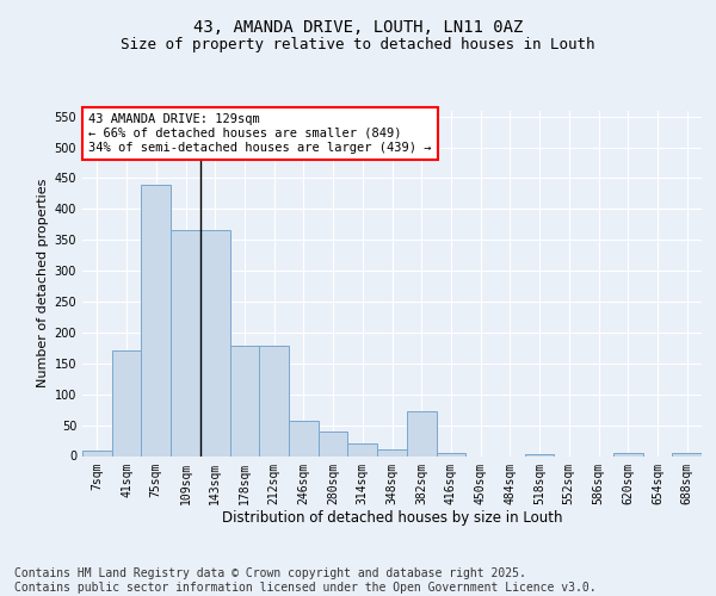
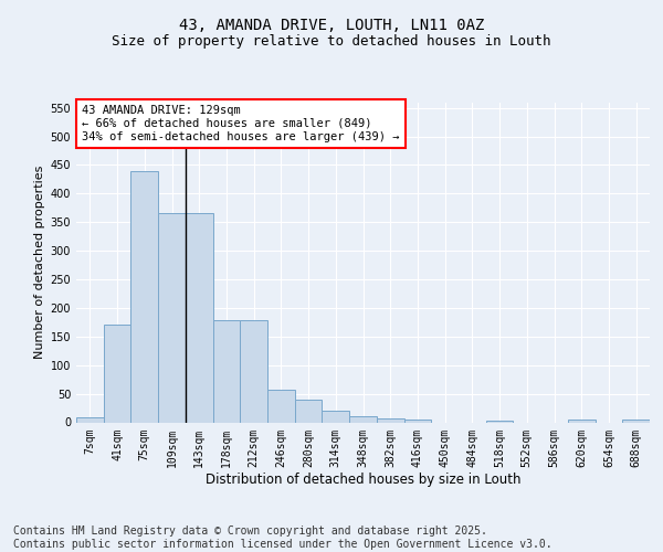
382sqm: 72 -> 7
